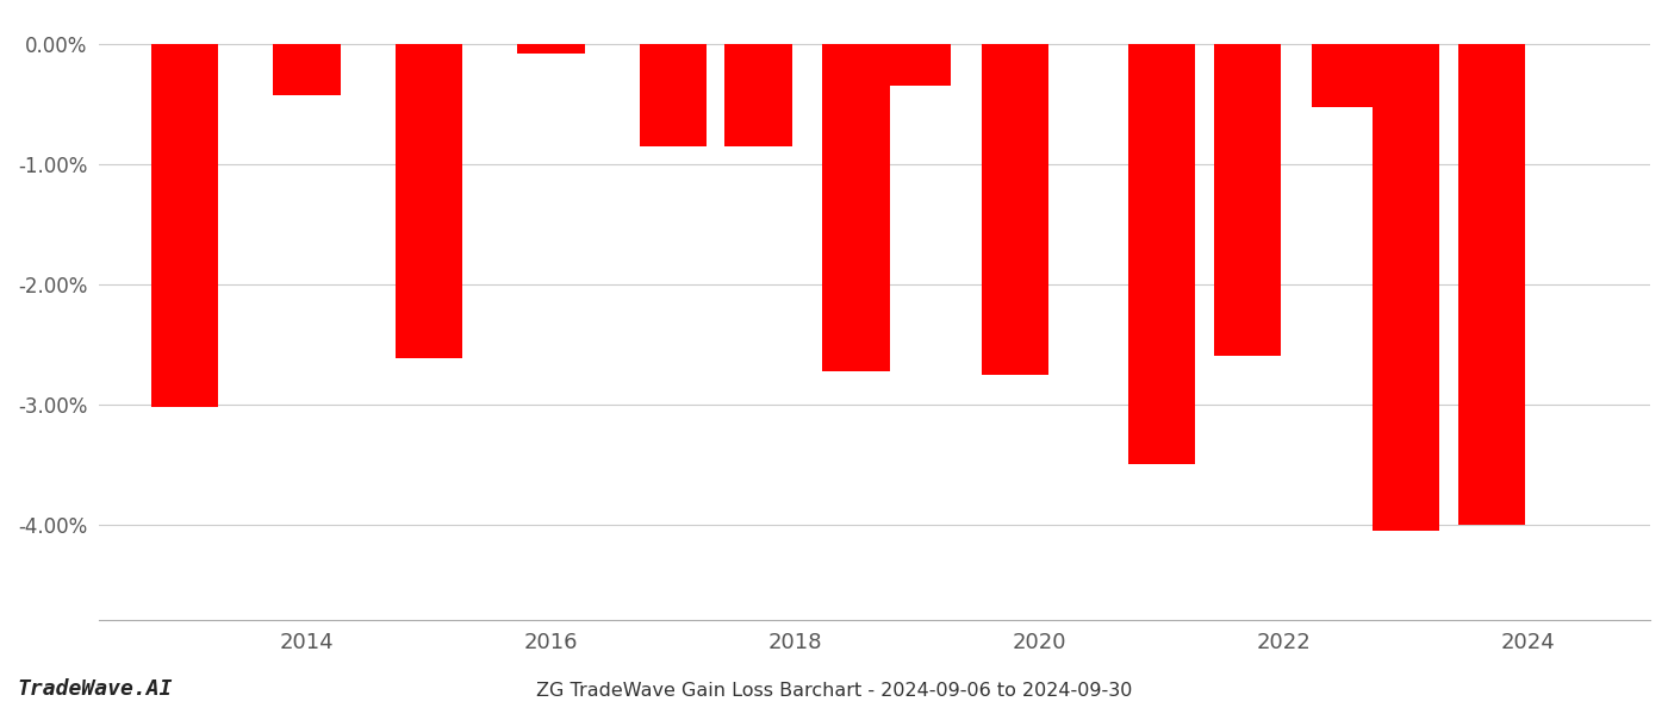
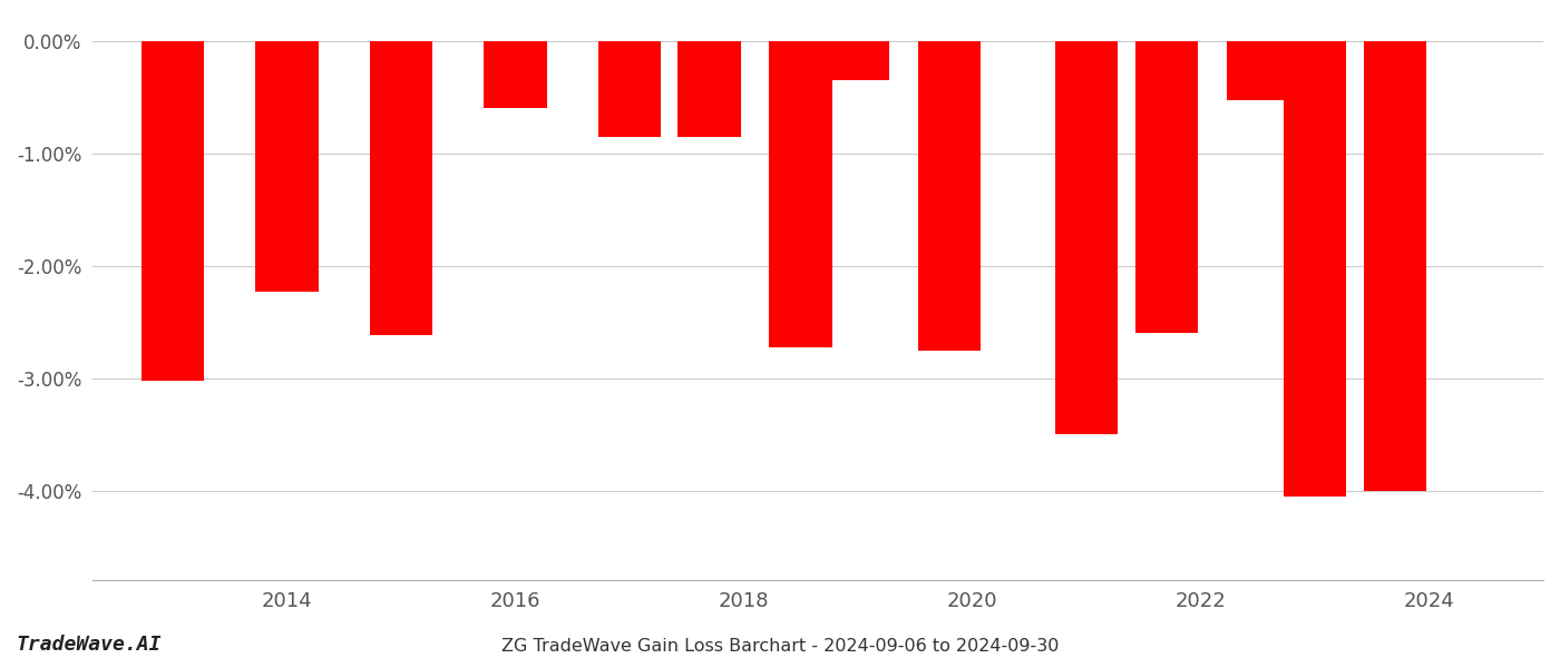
2014: -0.42% -> -2.23%
2016: -0.08% -> -0.59%
